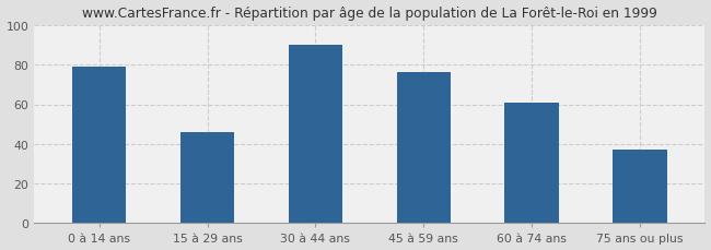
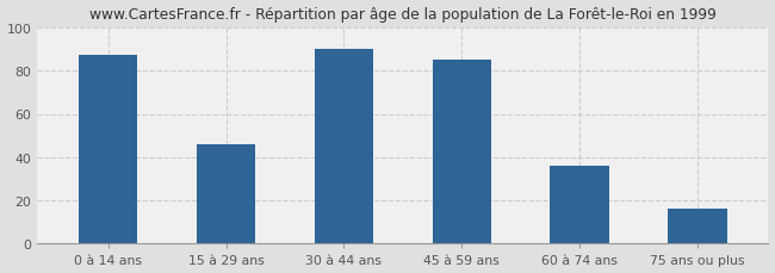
0 à 14 ans: 79 -> 87
45 à 59 ans: 76 -> 85
60 à 74 ans: 61 -> 36
75 ans ou plus: 37 -> 16
